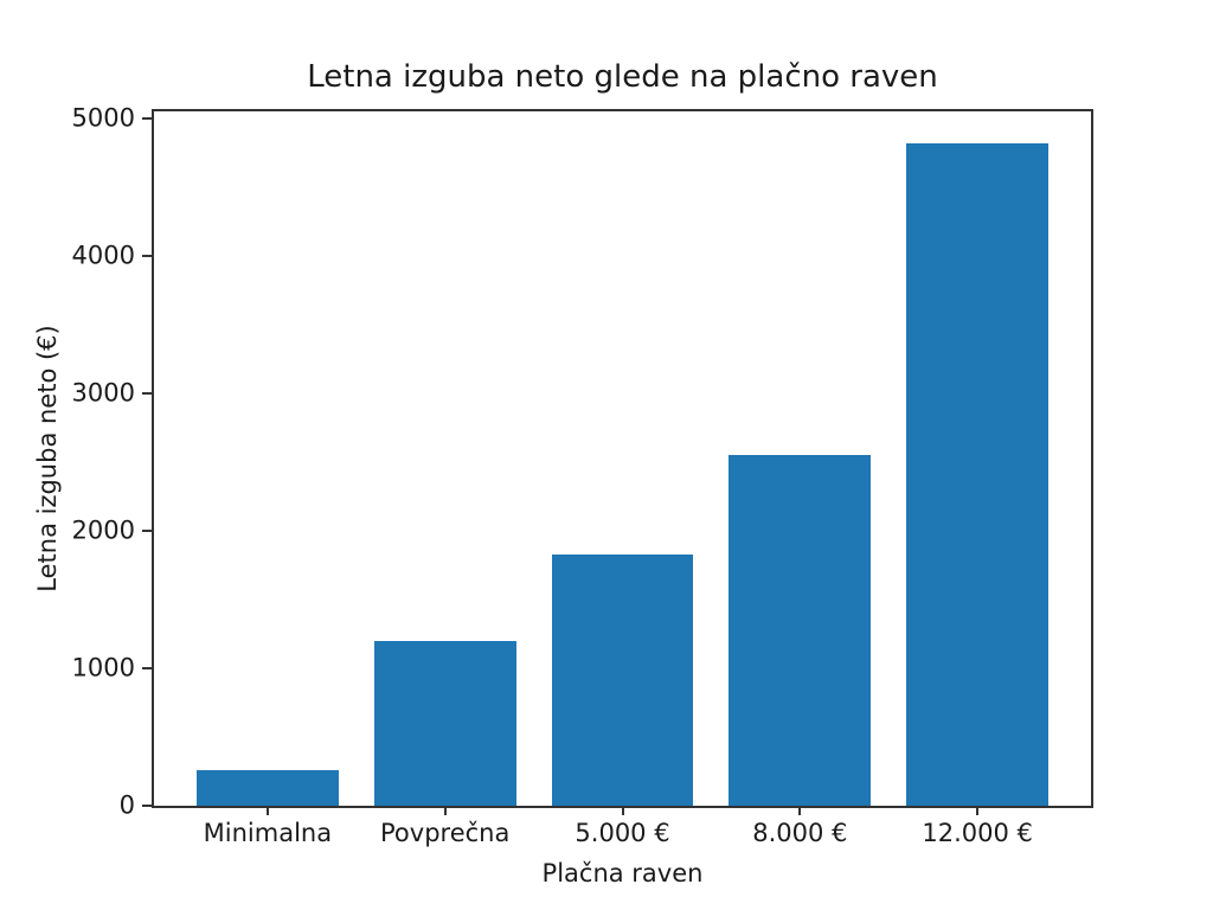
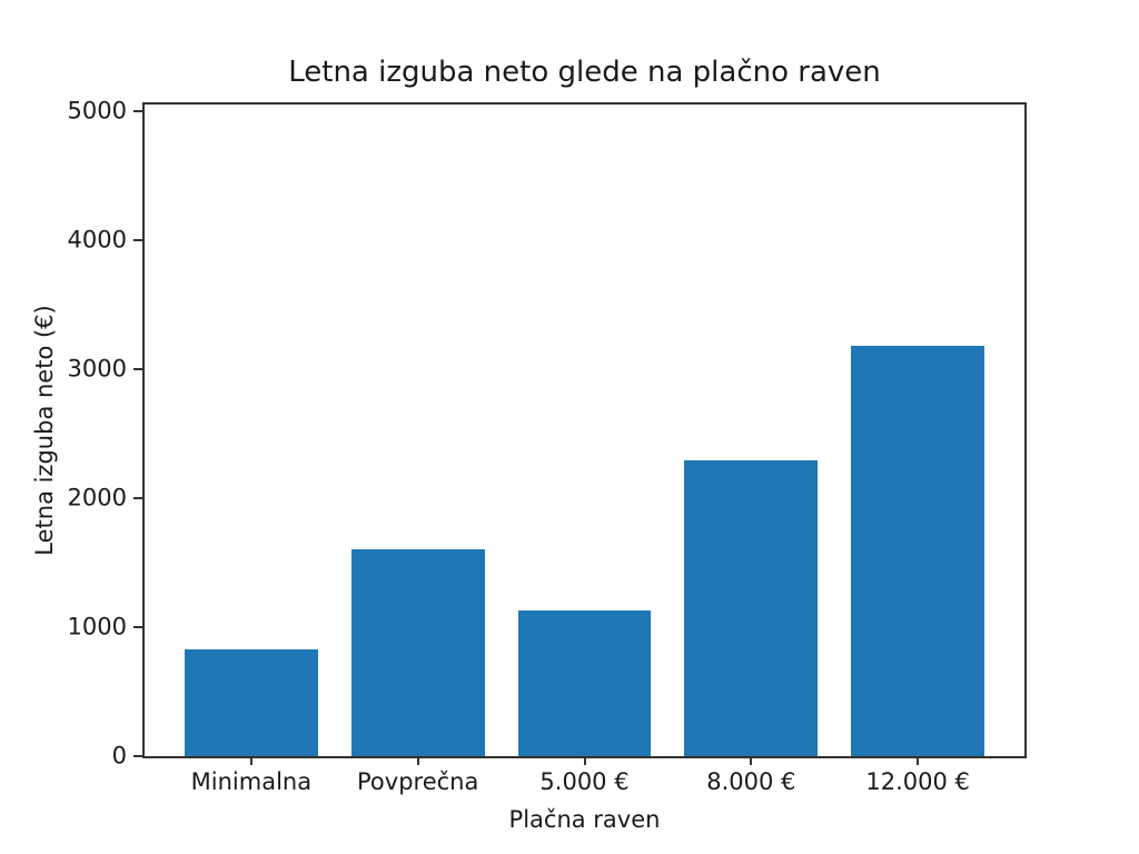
Minimalna: 260 -> 830
Povprečna: 1200 -> 1600
5.000 €: 1830 -> 1130
8.000 €: 2550 -> 2290
12.000 €: 4820 -> 3180
